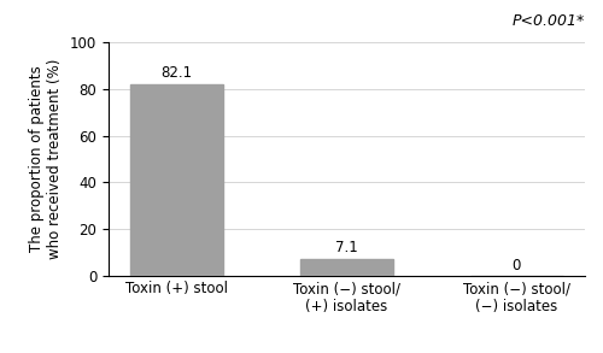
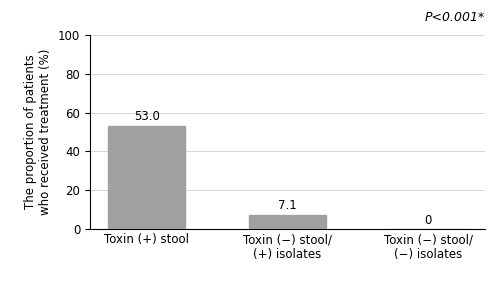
Toxin (+) stool: 82.1 -> 53.0
